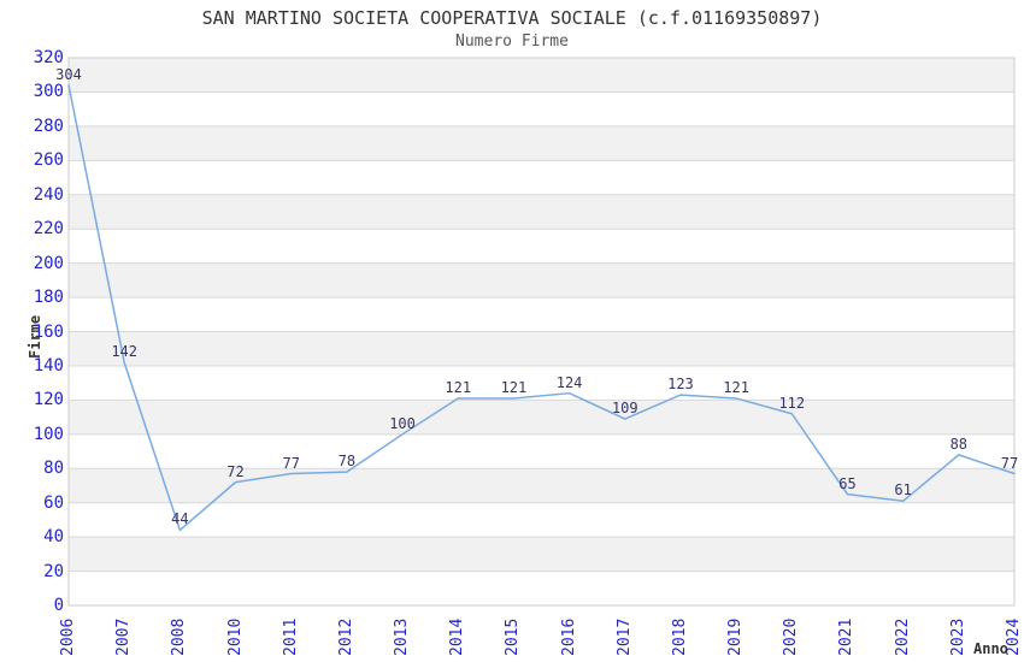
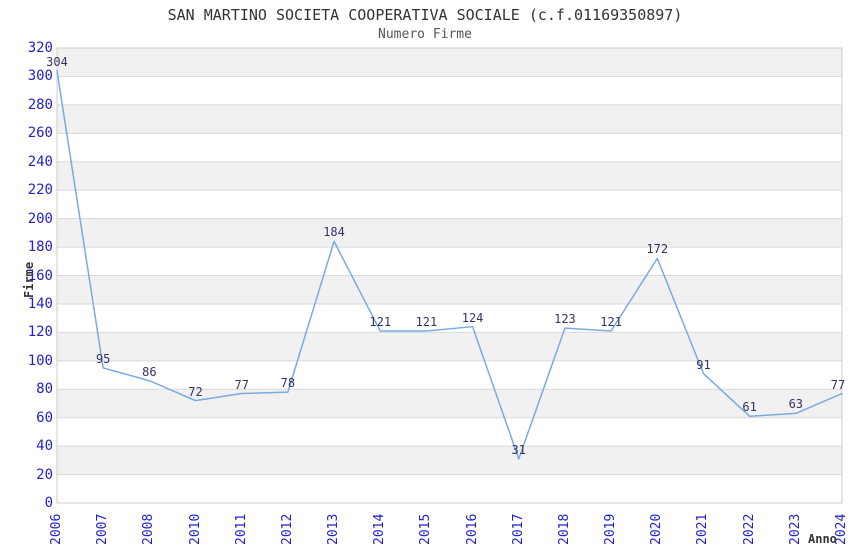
2007: 142 -> 95
2008: 44 -> 86
2013: 100 -> 184
2017: 109 -> 31
2020: 112 -> 172
2021: 65 -> 91
2023: 88 -> 63
